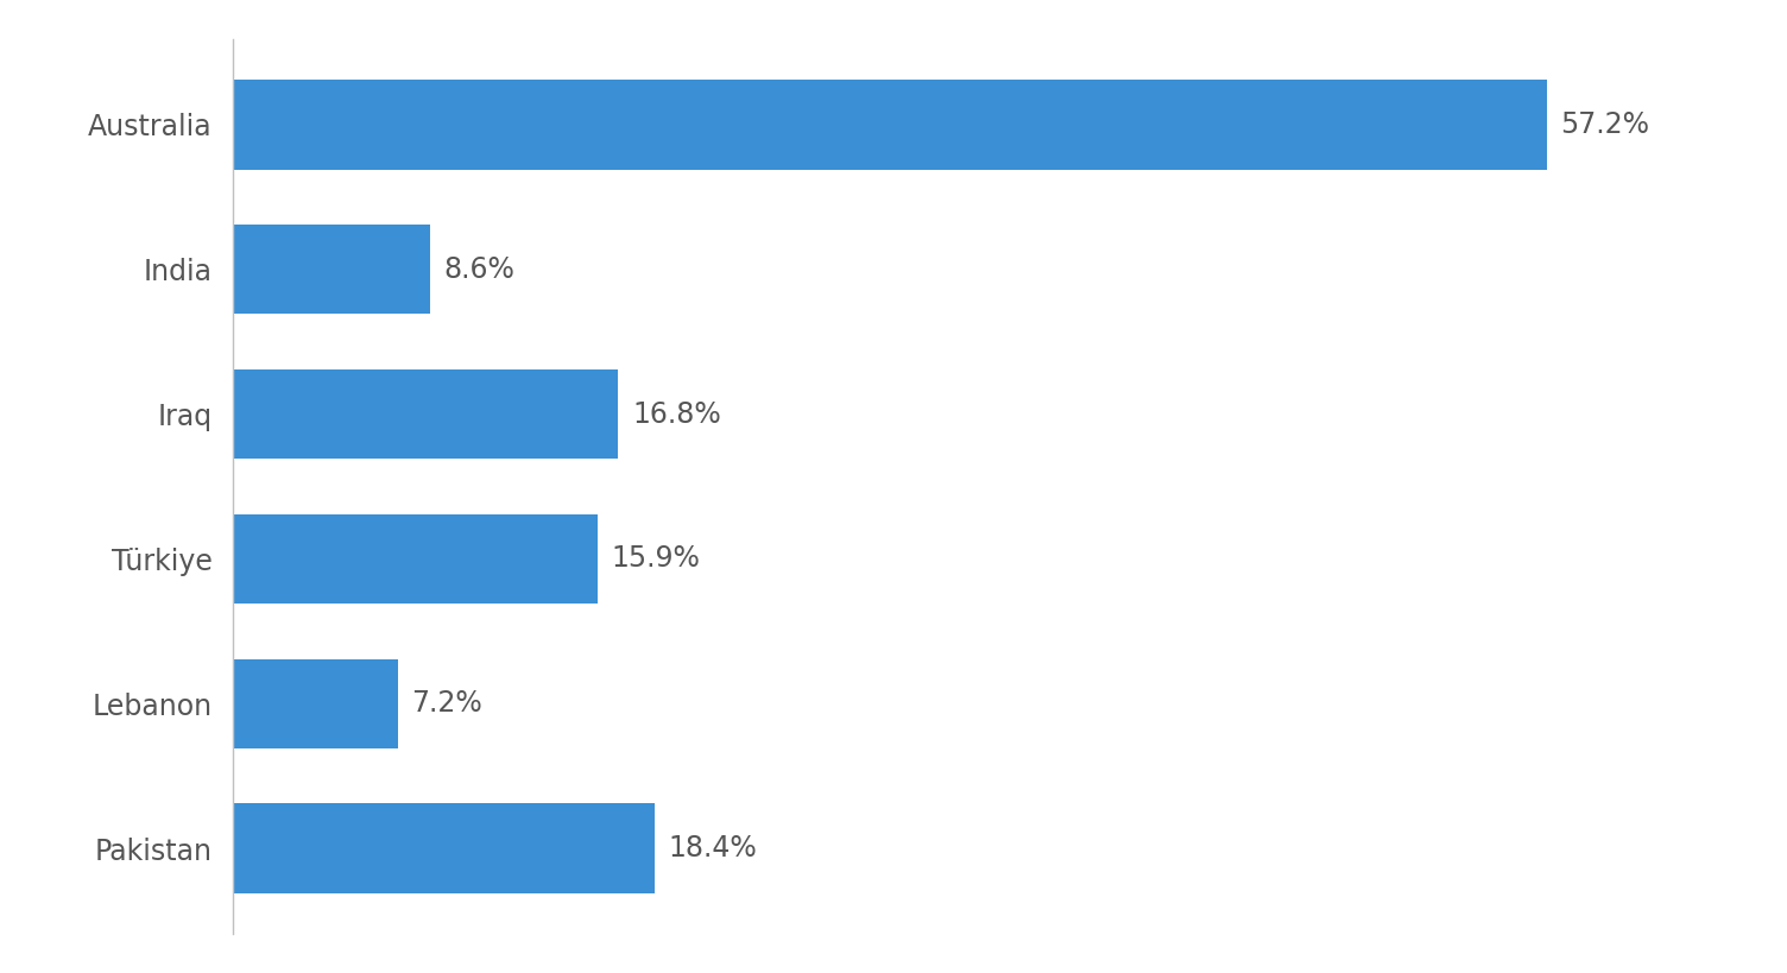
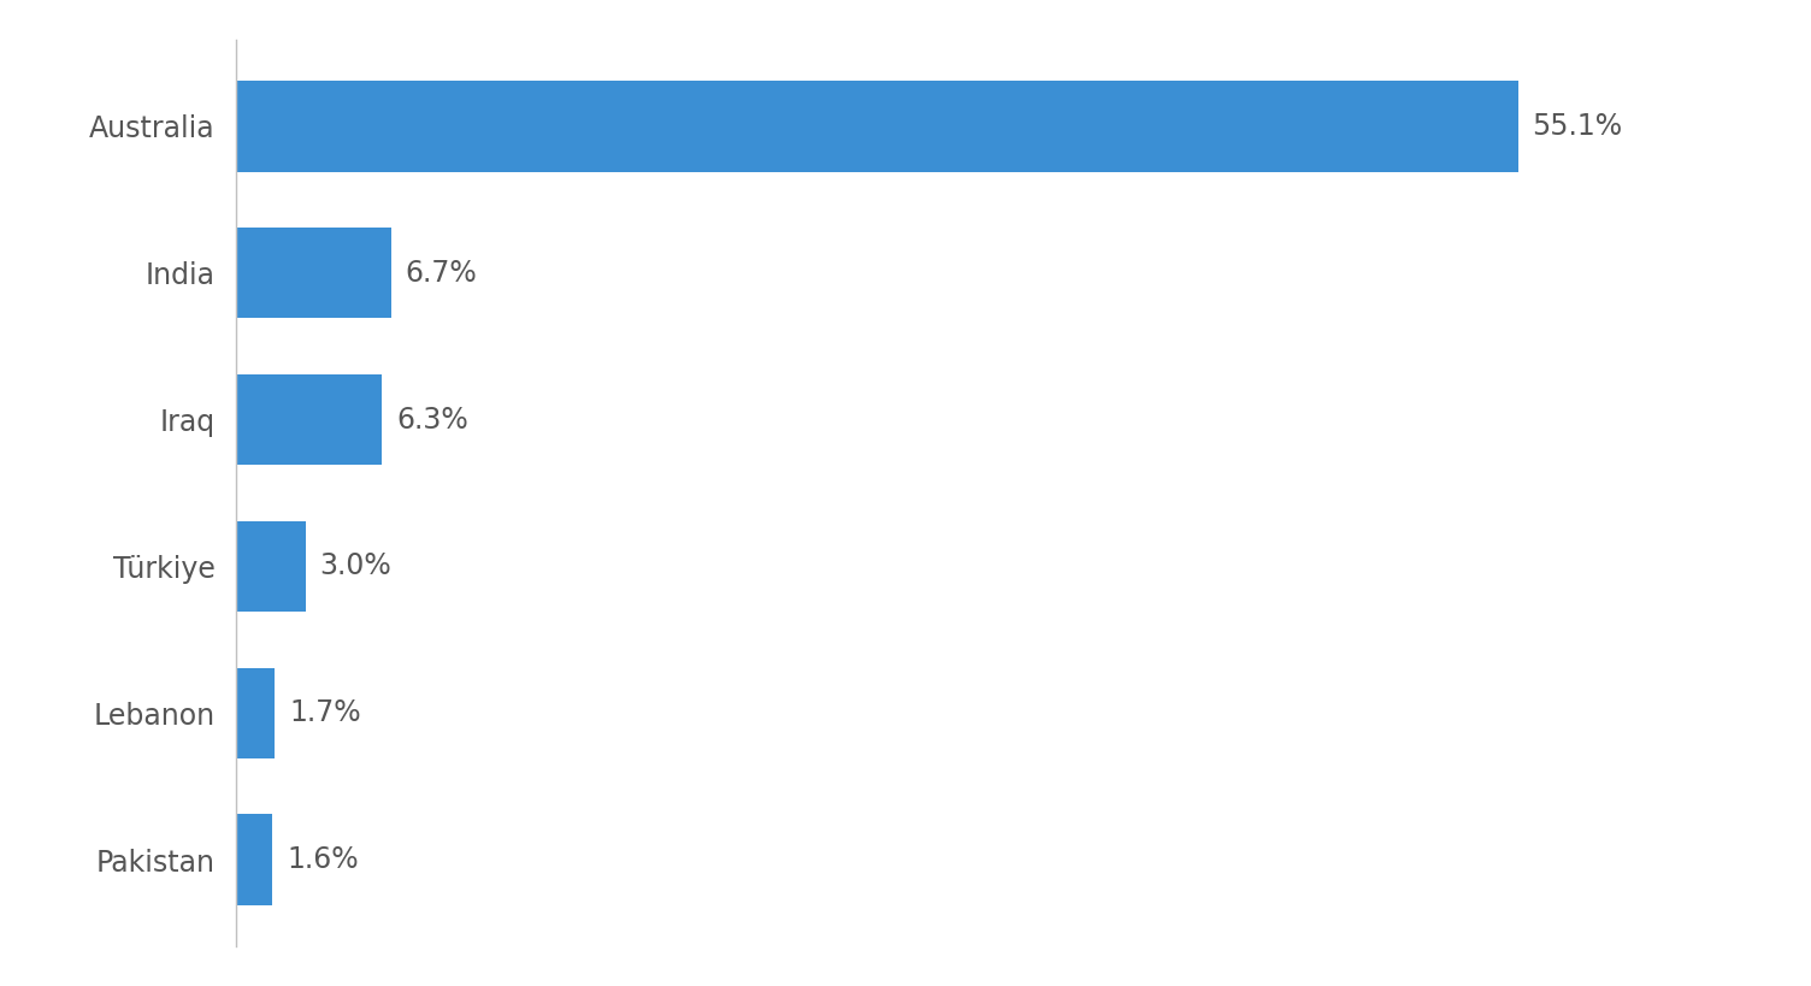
Australia: 57.2% -> 55.1%
India: 8.6% -> 6.7%
Iraq: 16.8% -> 6.3%
Türkiye: 15.9% -> 3.0%
Lebanon: 7.2% -> 1.7%
Pakistan: 18.4% -> 1.6%
